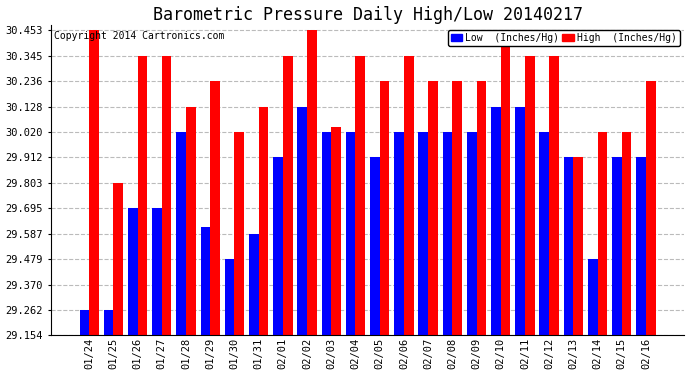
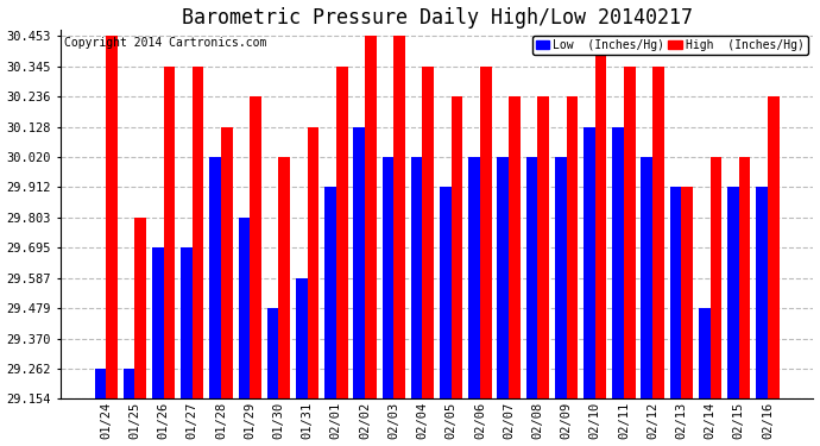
Low (Inches/Hg)/01/29: 29.615 -> 29.803
High (Inches/Hg)/02/03: 30.040 -> 30.453
